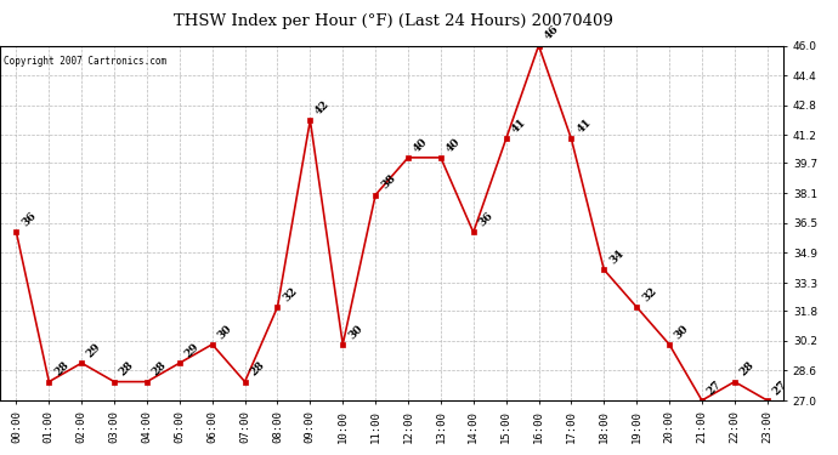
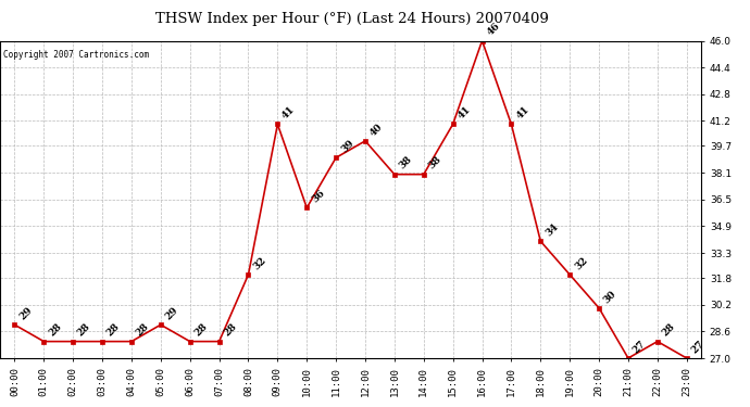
00:00: 36 -> 29
02:00: 29 -> 28
06:00: 30 -> 28
09:00: 42 -> 41
10:00: 30 -> 36
11:00: 38 -> 39
13:00: 40 -> 38
14:00: 36 -> 38
